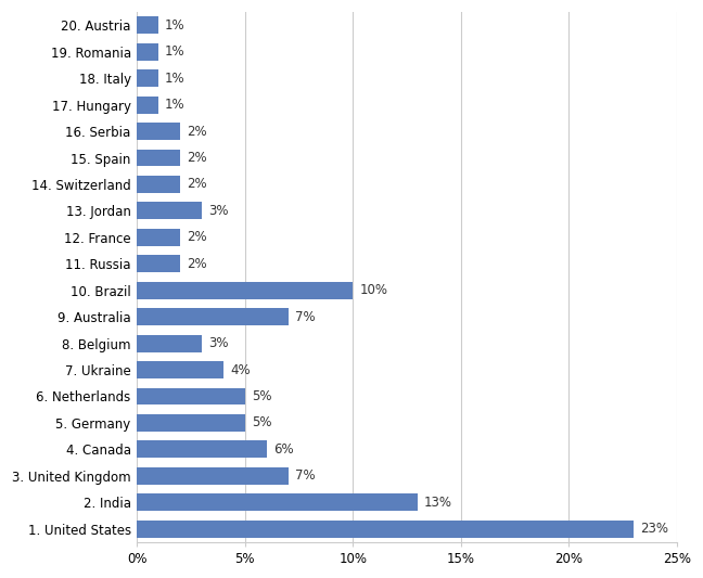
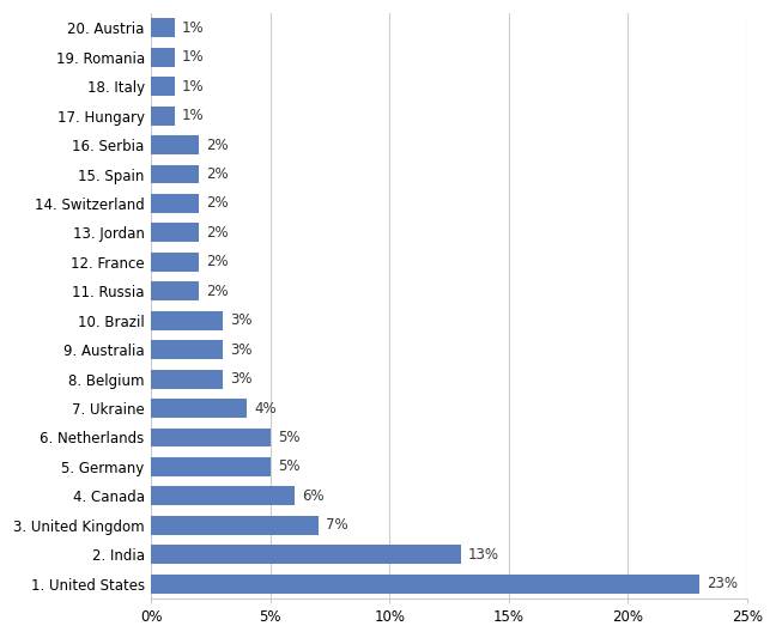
13. Jordan: 3% -> 2%
10. Brazil: 10% -> 3%
9. Australia: 7% -> 3%
